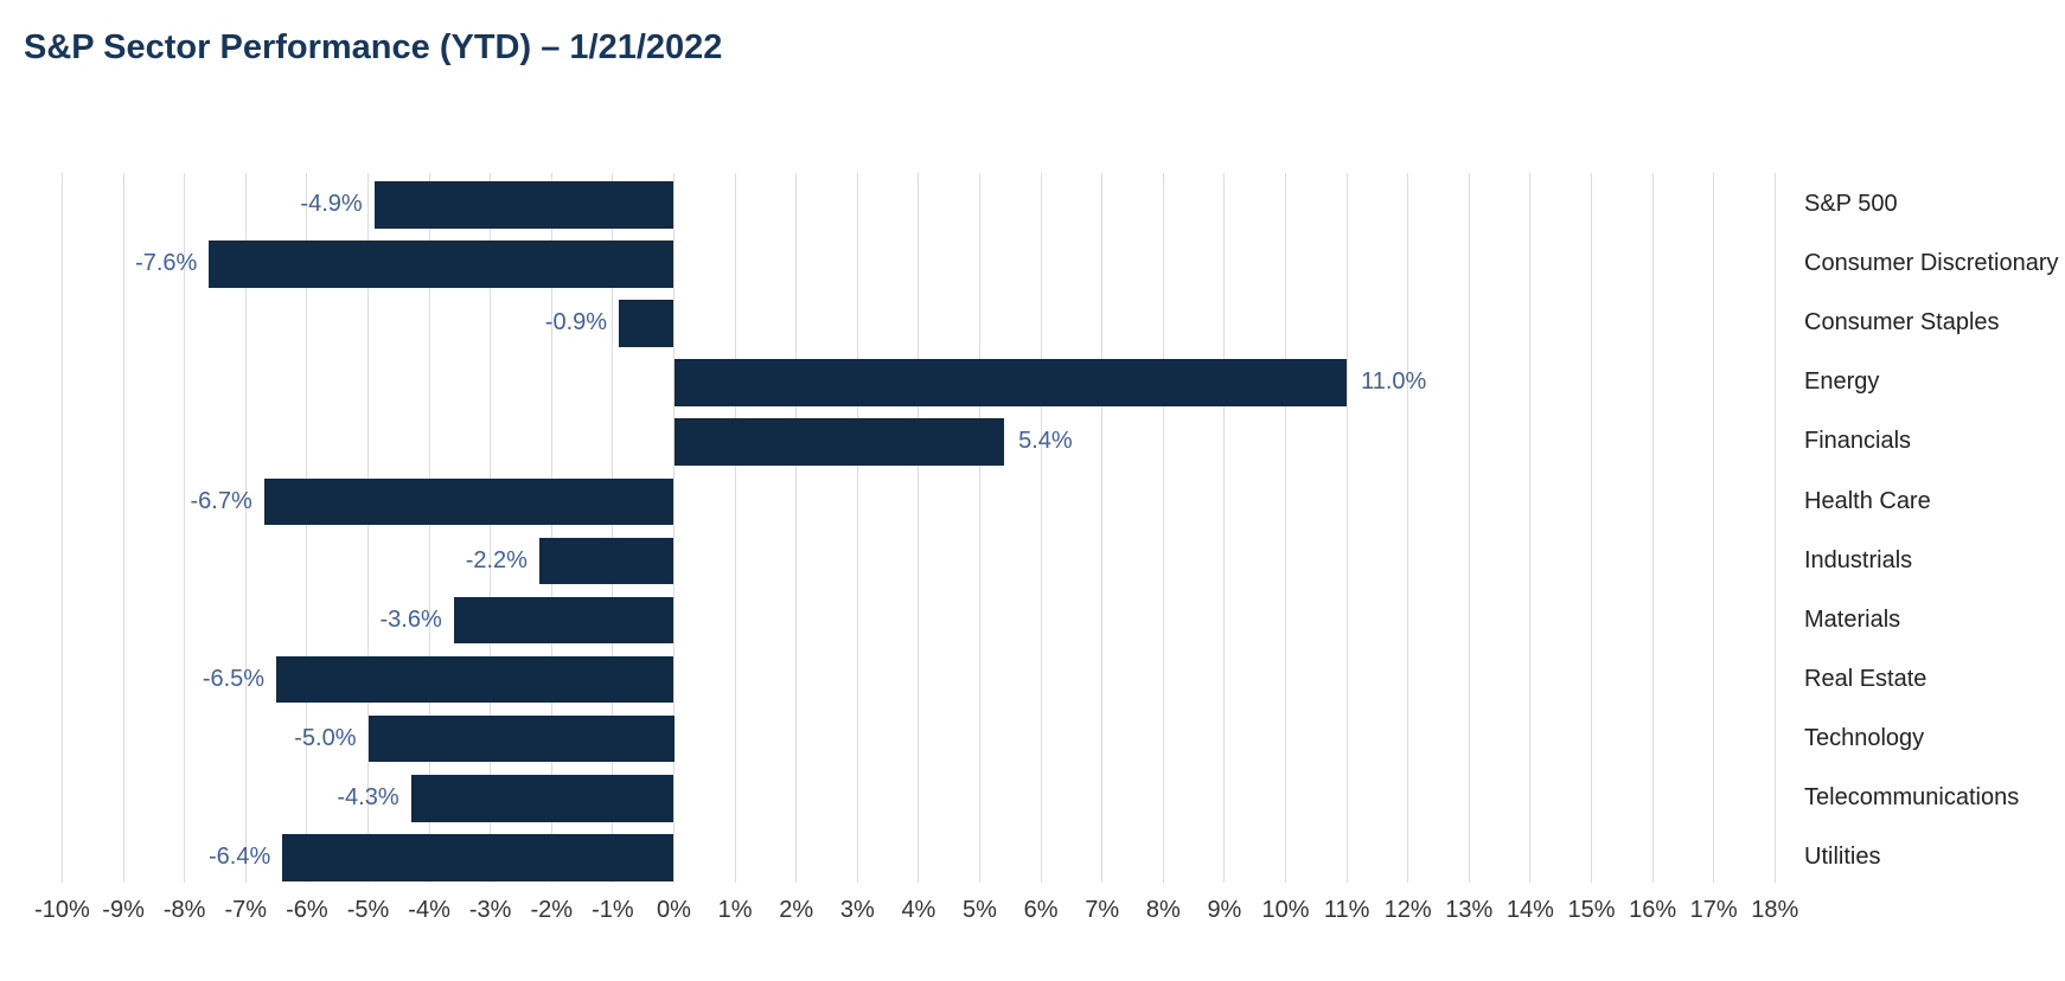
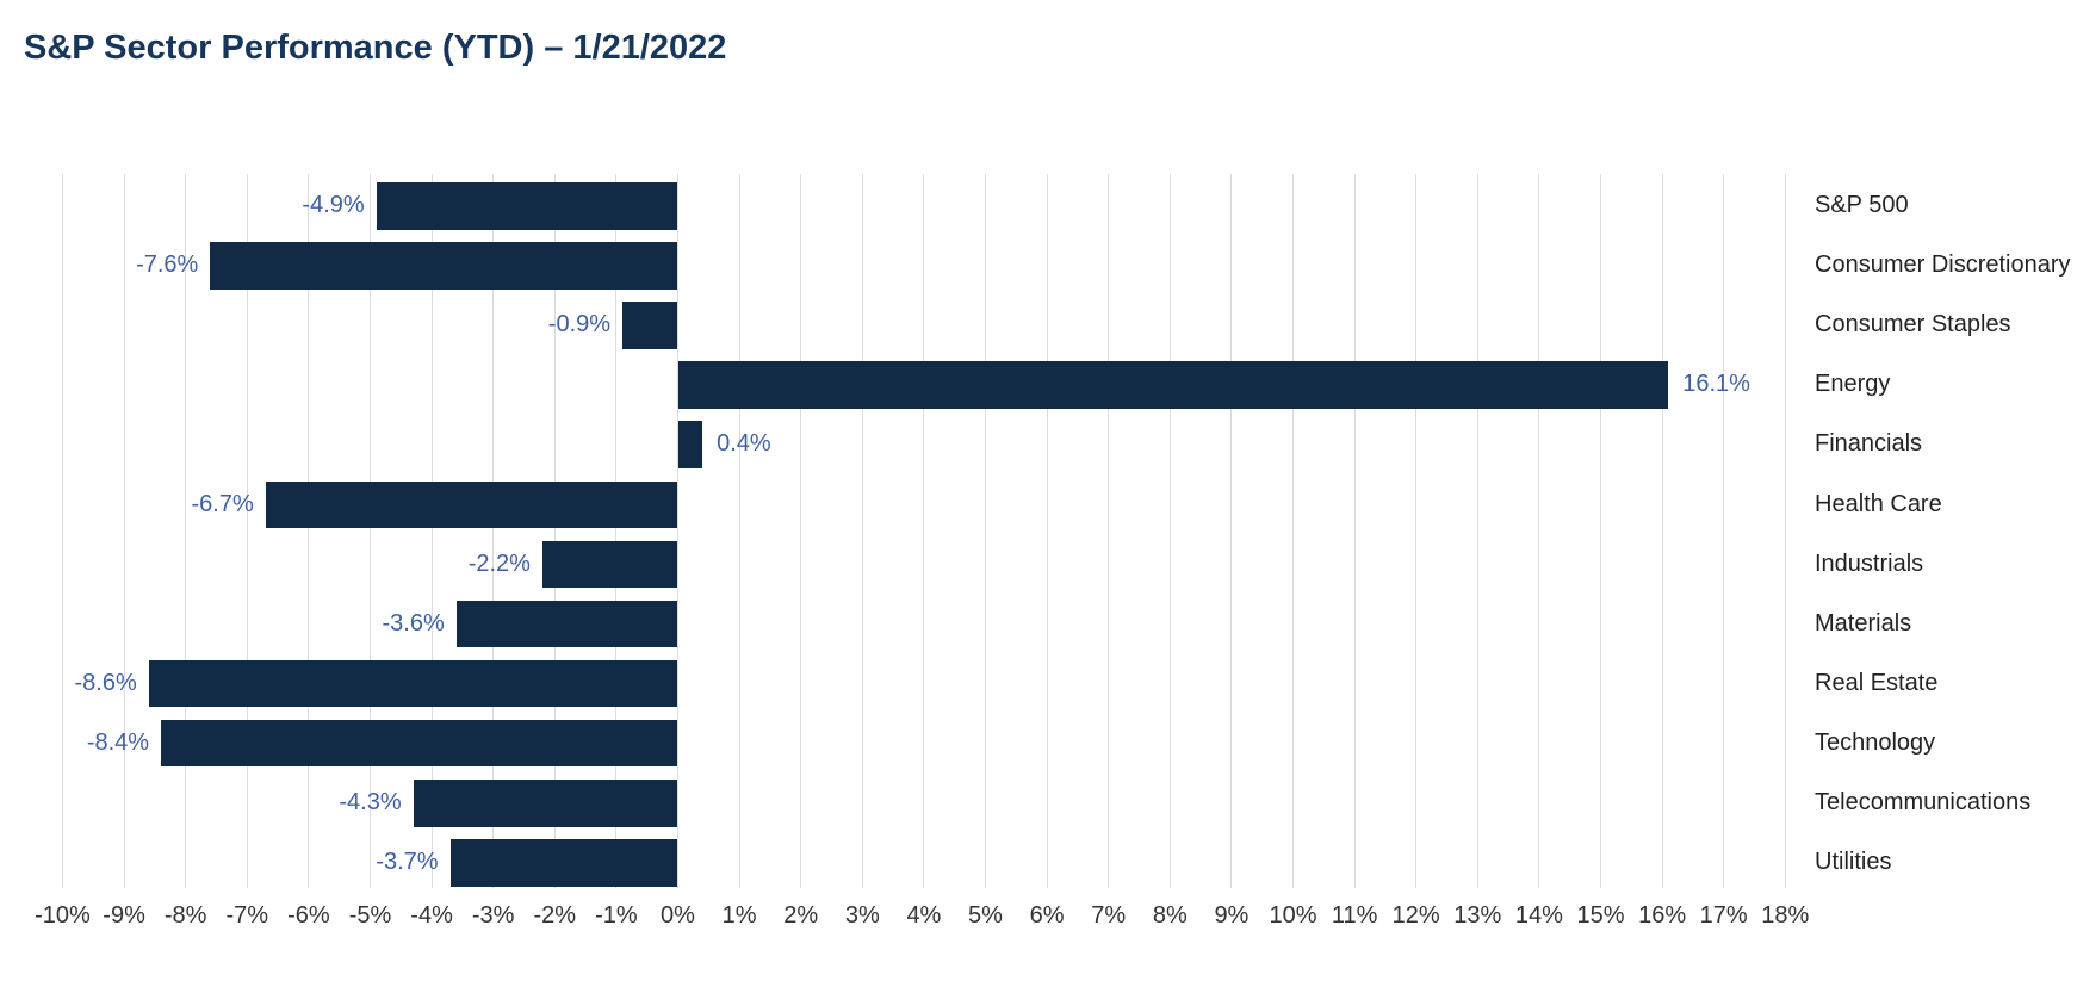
Energy: 11.0% -> 16.1%
Financials: 5.4% -> 0.4%
Real Estate: -6.5% -> -8.6%
Technology: -5.0% -> -8.4%
Utilities: -6.4% -> -3.7%
